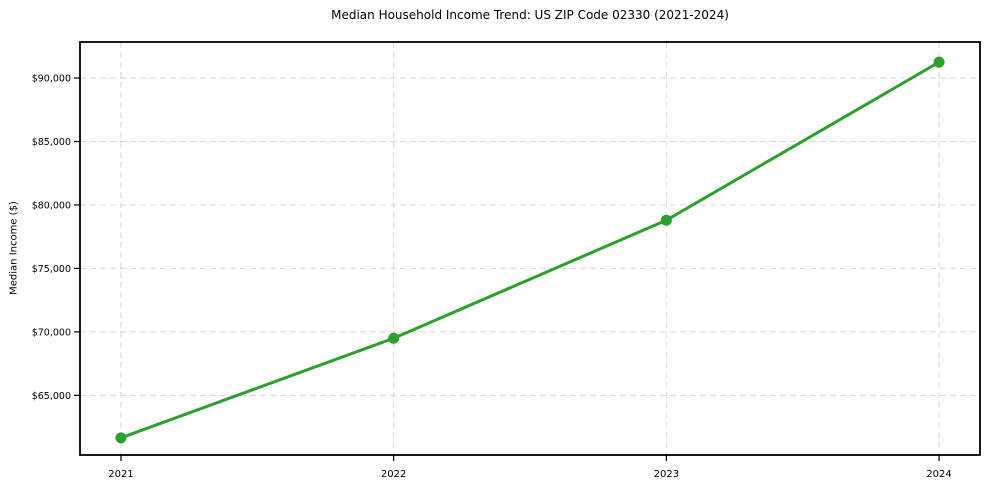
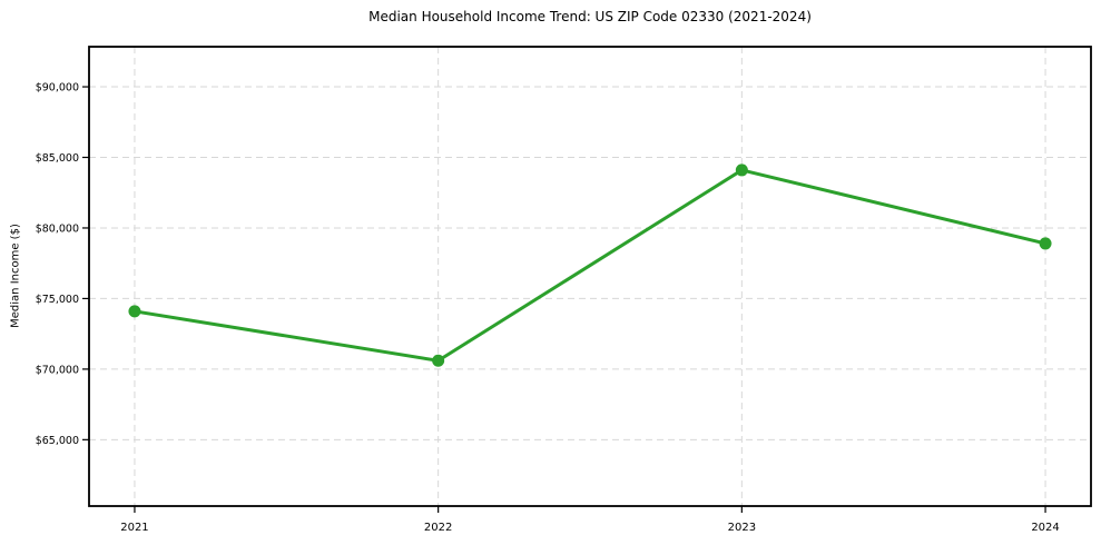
2021: $61600 -> $74100
2022: $69500 -> $70600
2023: $78800 -> $84100
2024: $91200 -> $78900
